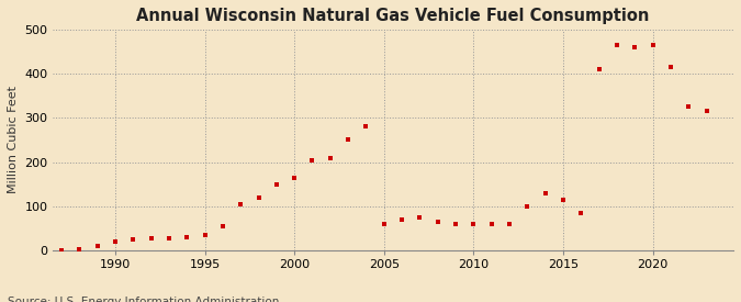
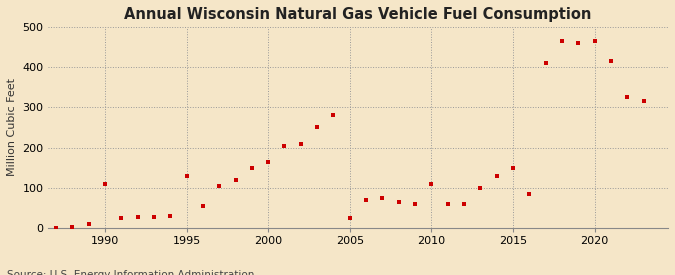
1990: 20 -> 110
1995: 35 -> 130
2005: 60 -> 25
2010: 60 -> 110
2015: 115 -> 150
